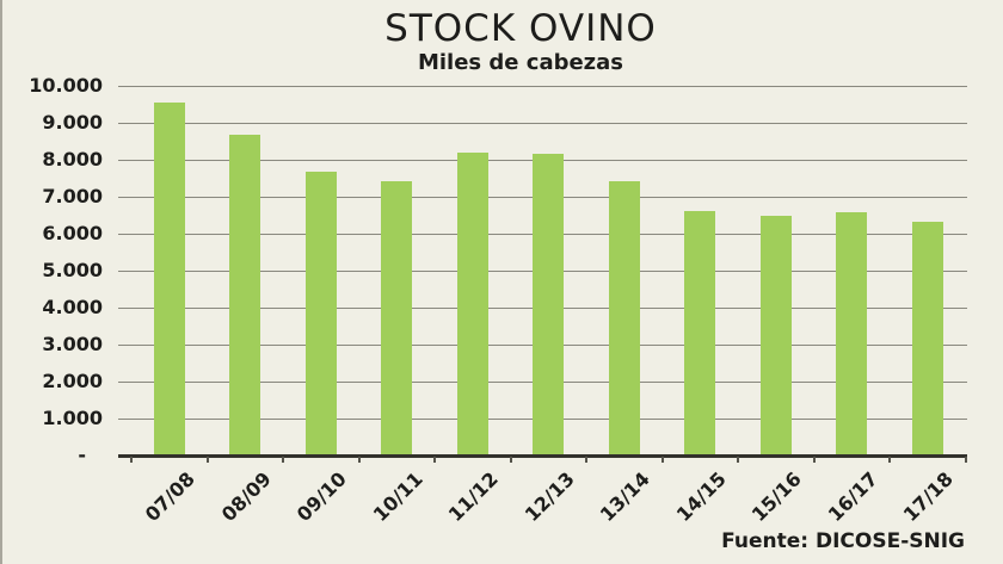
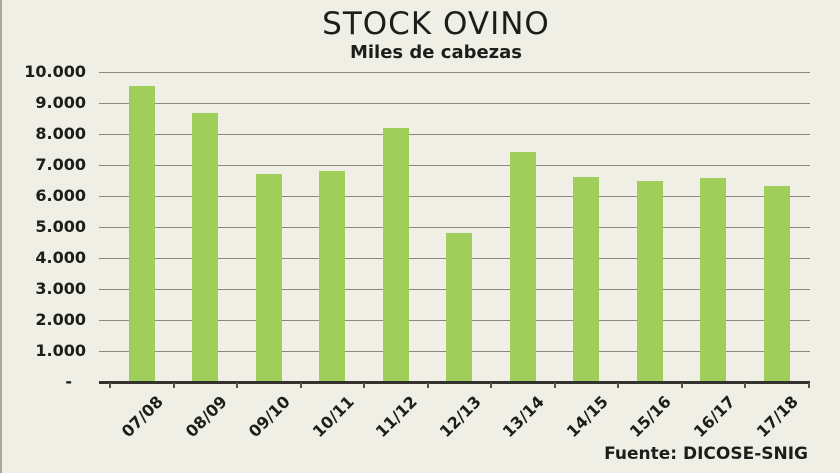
09/10: 7700 -> 6700
10/11: 7400 -> 6800
12/13: 8200 -> 4800
